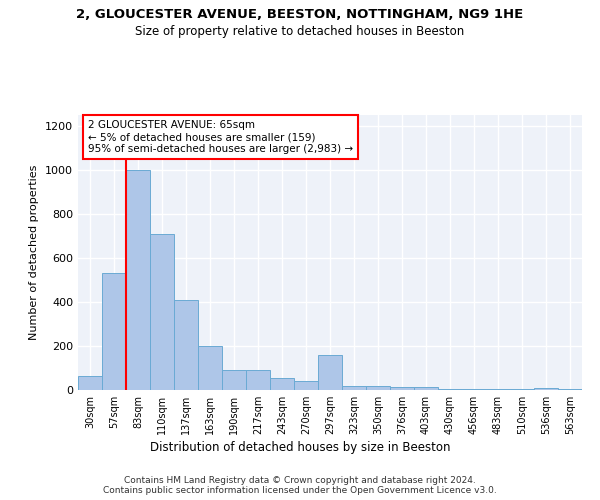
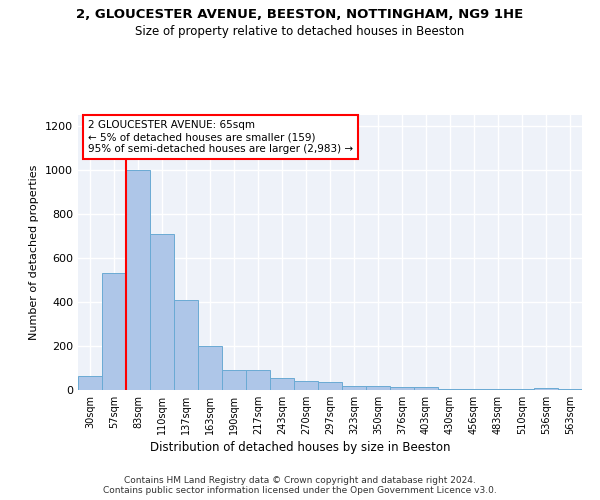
297sqm: 160 -> 35
